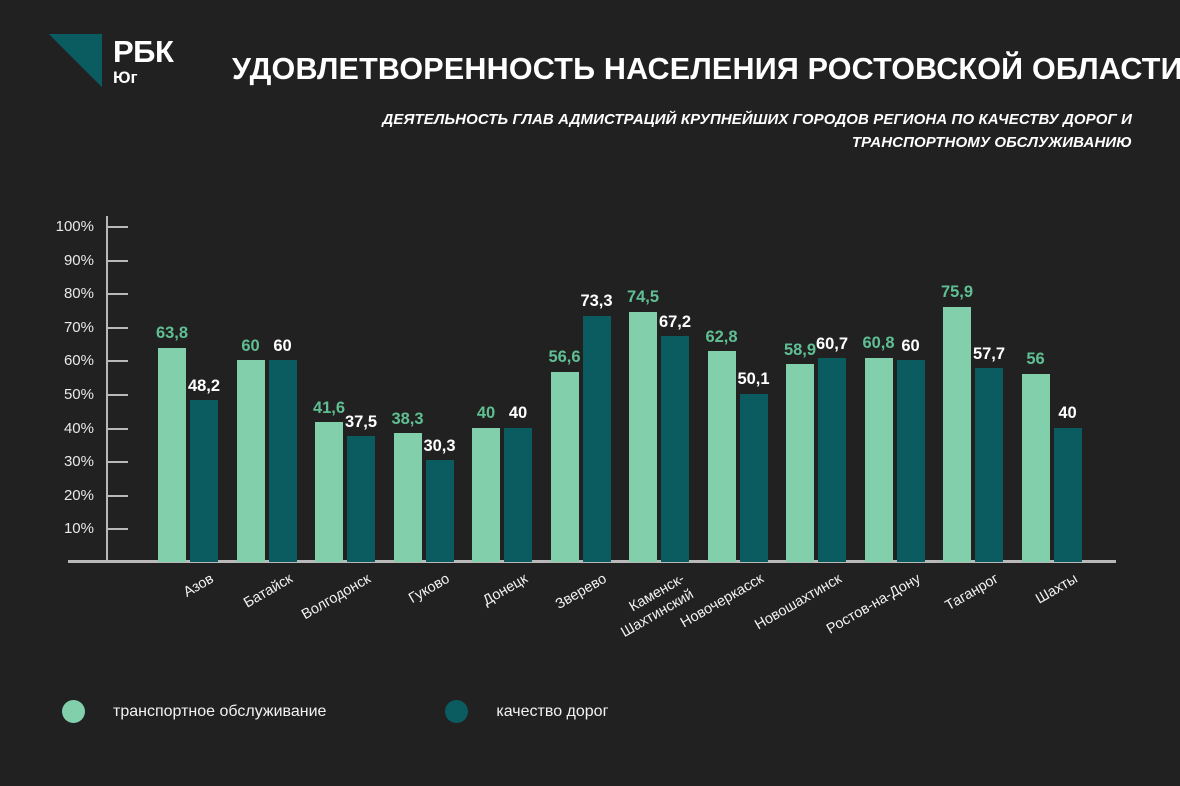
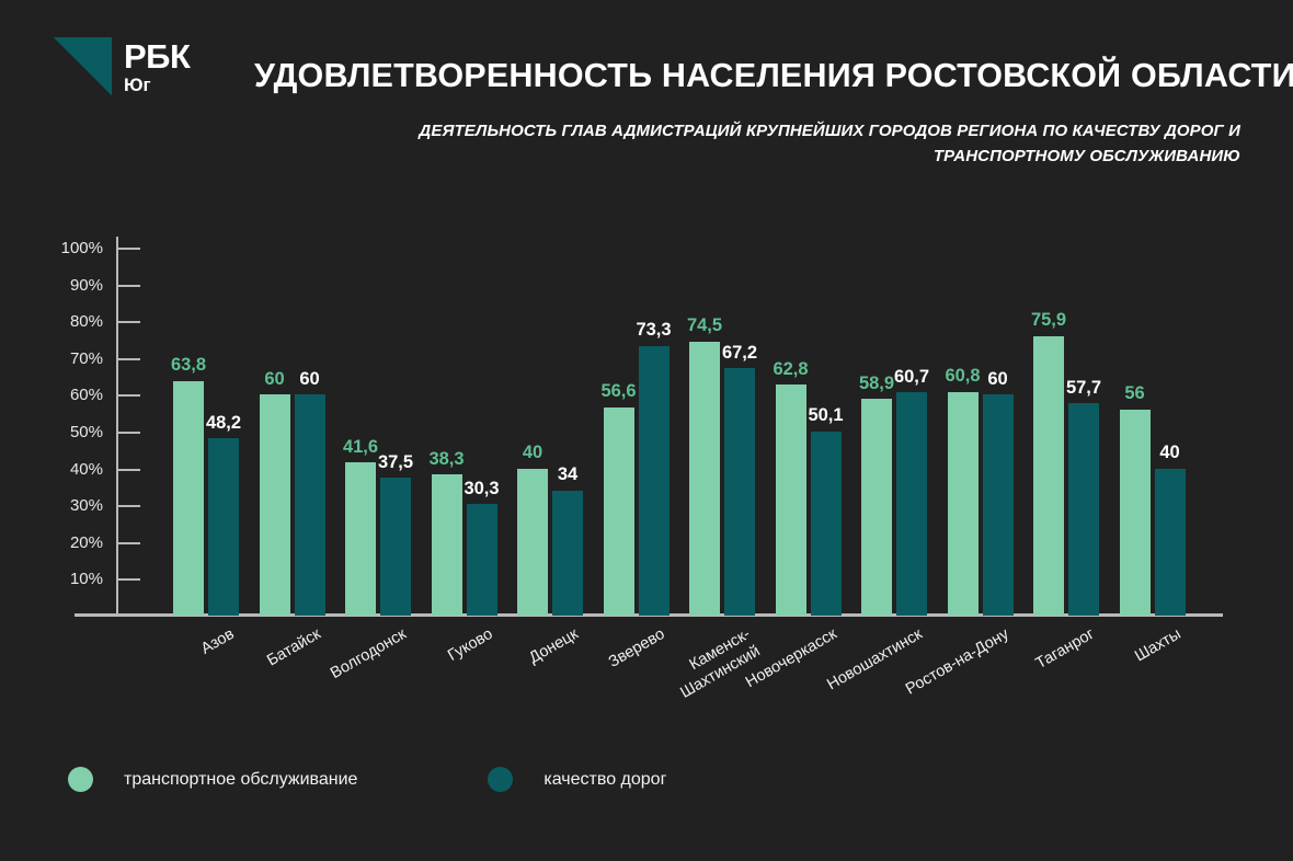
качество дорог/Донецк: 40 -> 34
